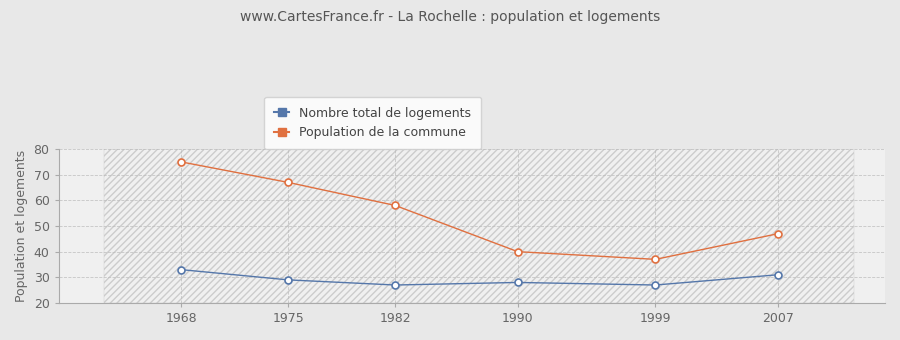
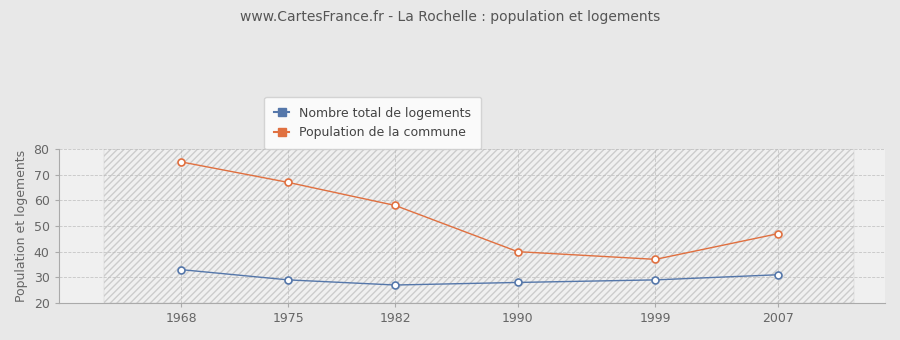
Nombre total de logements/1999: 27 -> 29
